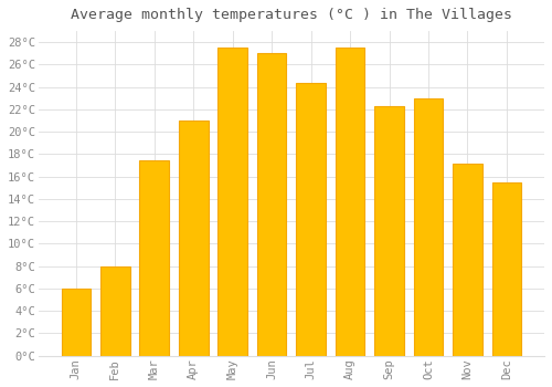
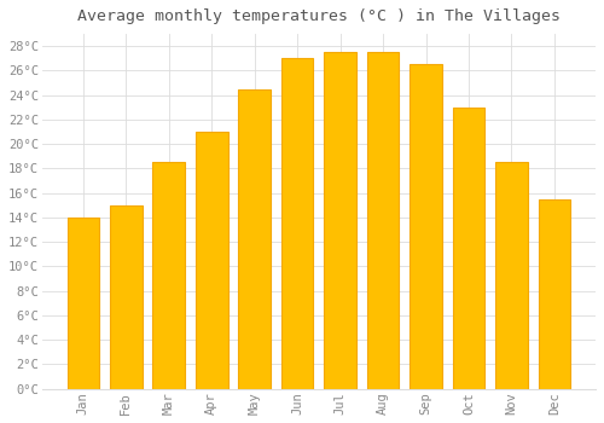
Jan: 6.0°C -> 14.0°C
Feb: 8.0°C -> 15.0°C
Mar: 17.4°C -> 18.5°C
May: 27.5°C -> 24.5°C
Jul: 24.4°C -> 27.5°C
Sep: 22.3°C -> 26.5°C
Nov: 17.1°C -> 18.5°C
